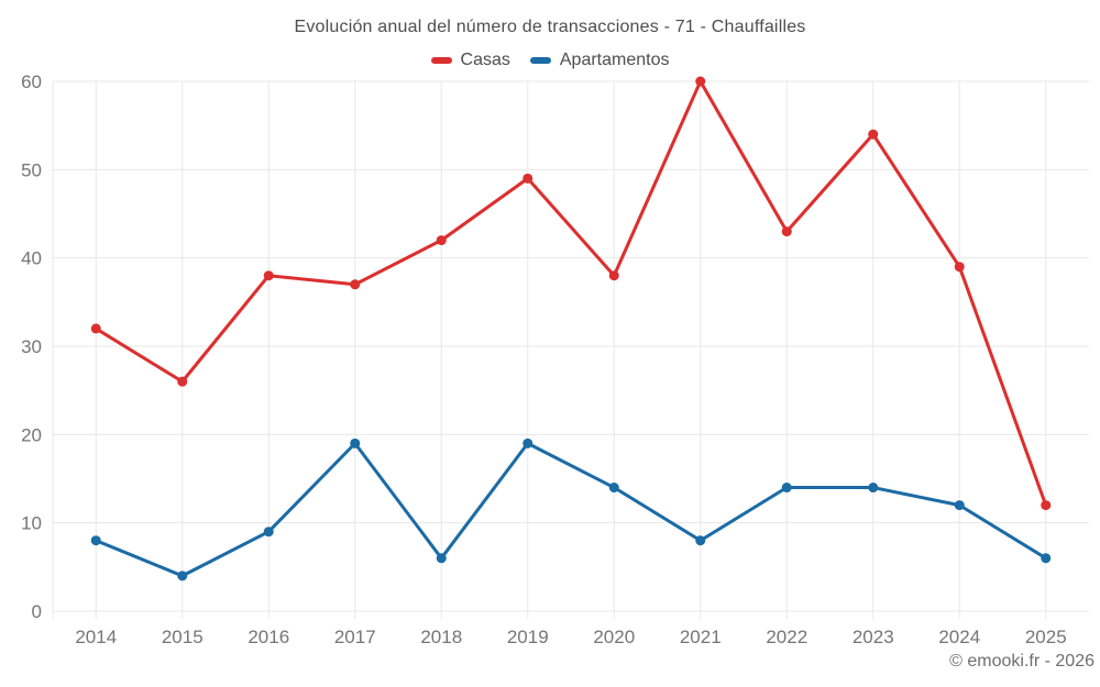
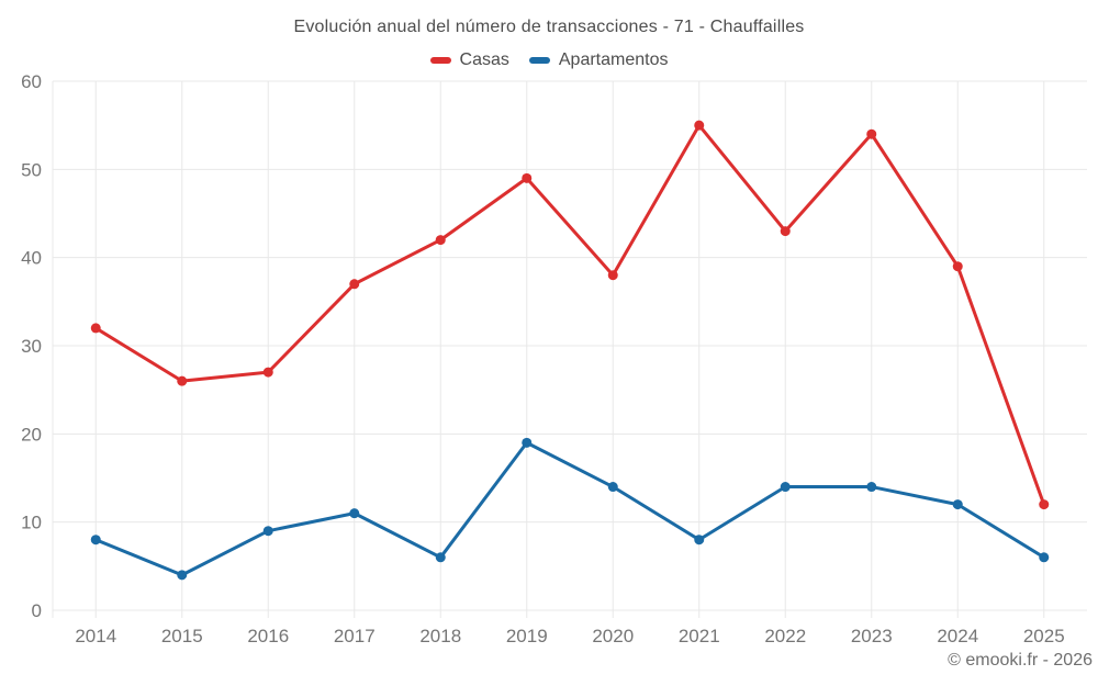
Casas/2016: 38 -> 27
Apartamentos/2017: 19 -> 11
Casas/2021: 60 -> 55
